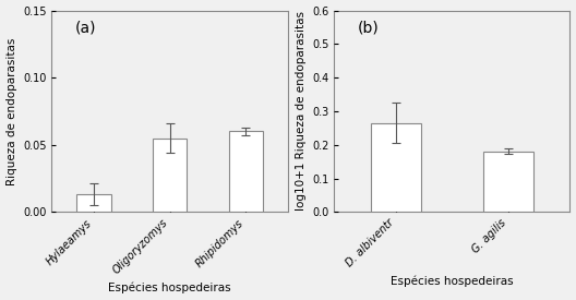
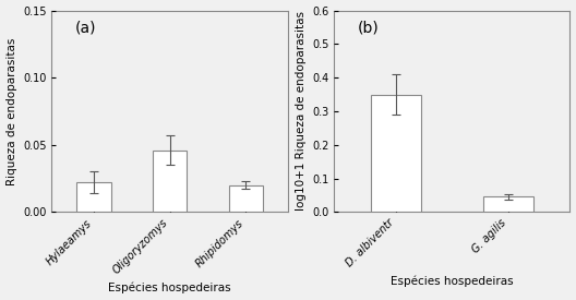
Hylaeamys: 0.013 -> 0.022
Oligoryzomys: 0.055 -> 0.046
Rhipidomys: 0.060 -> 0.020
D. albiventr: 0.265 -> 0.350
G. agilis: 0.180 -> 0.046
